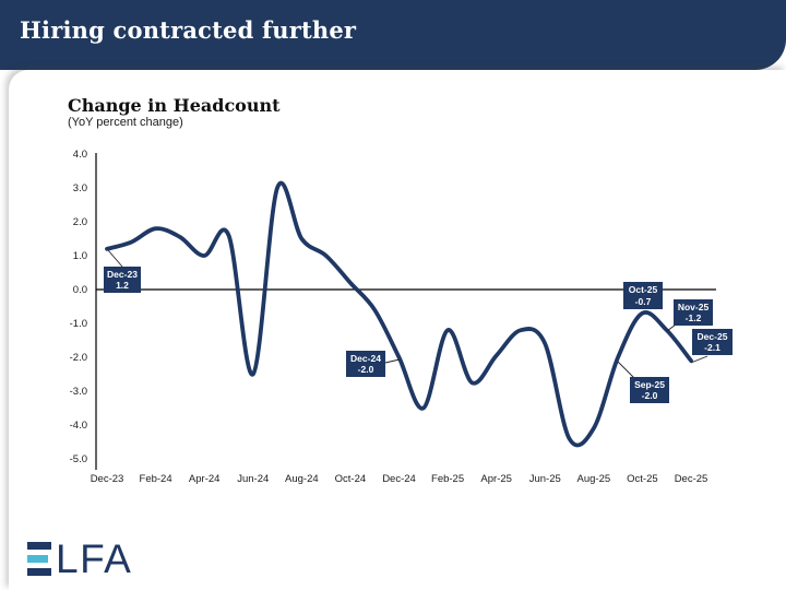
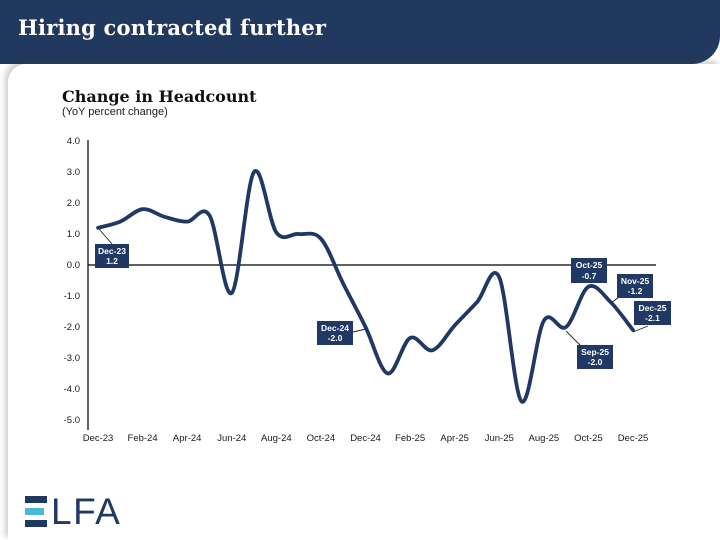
Apr-24: 1.0 -> 1.4
Jun-24: -2.5 -> -0.9
Aug-24: 1.5 -> 1.1
Oct-24: 0.2 -> 0.8
Feb-25: -1.2 -> -2.4
Jun-25: -1.6 -> -0.4
Aug-25: -4.1 -> -1.8
